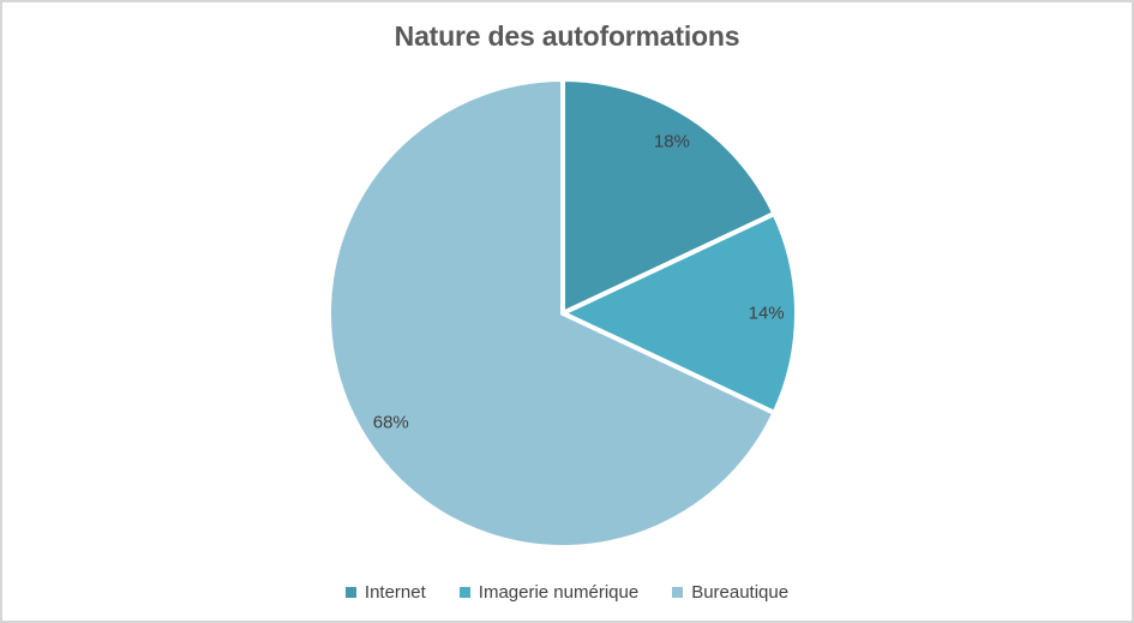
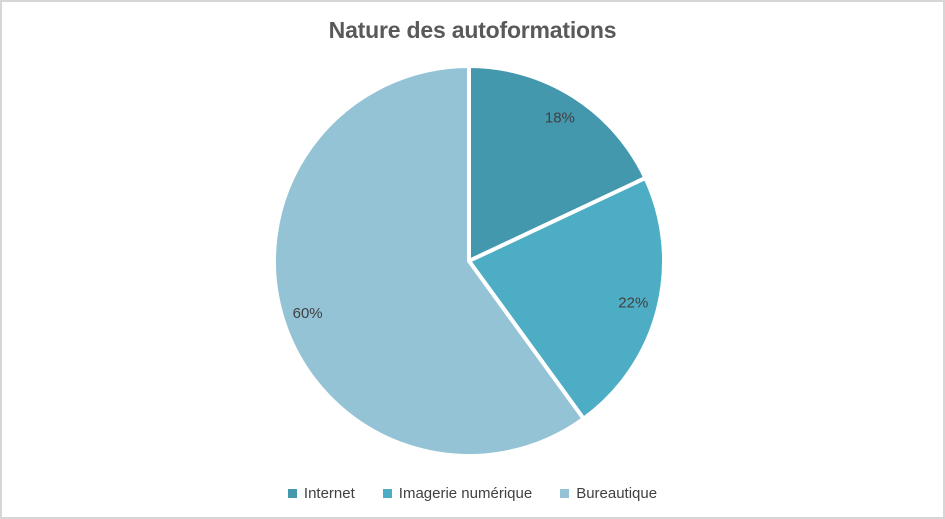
Imagerie numérique: 14% -> 22%
Bureautique: 68% -> 60%
